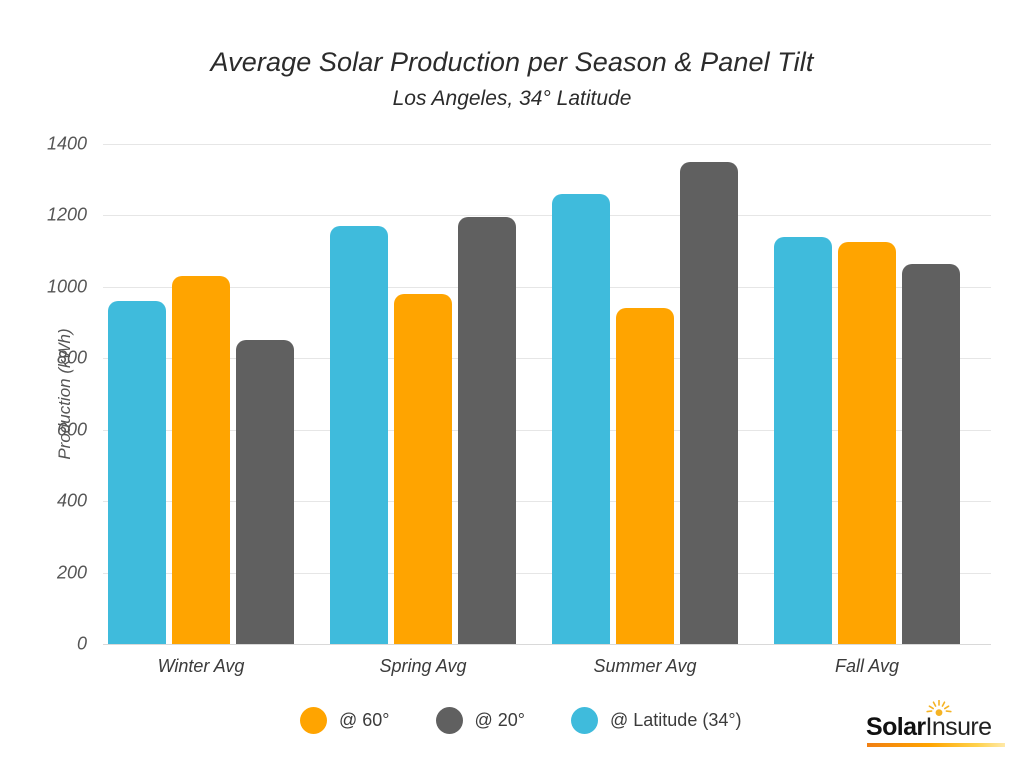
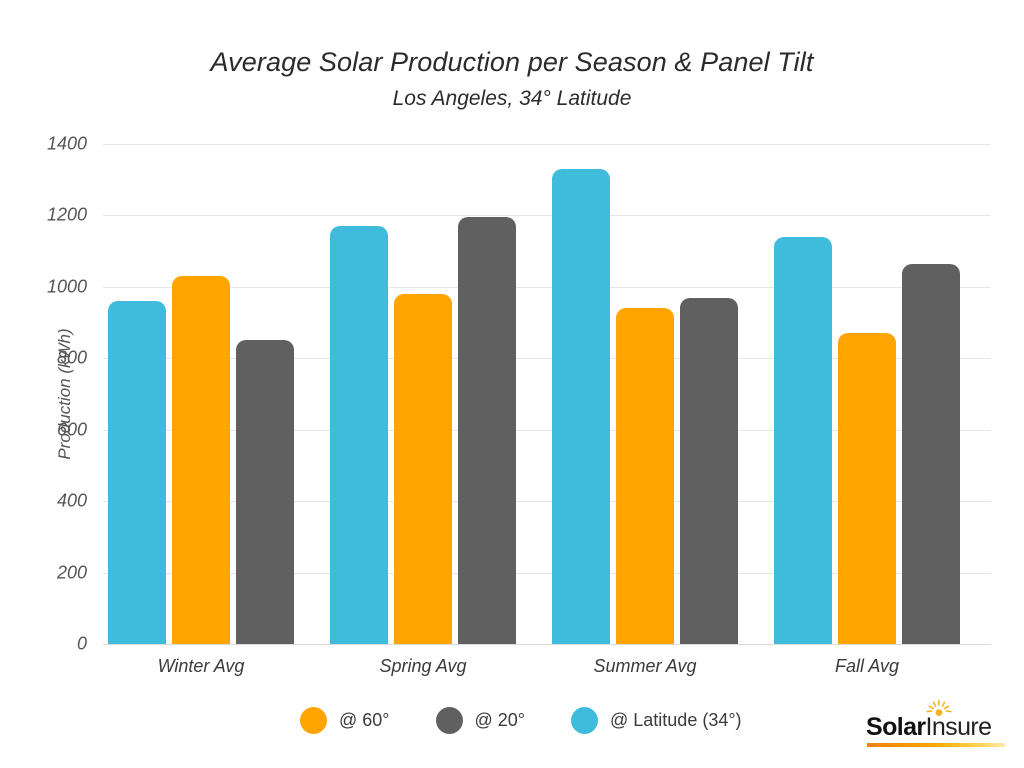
@ Latitude (34°)/Summer Avg: 1260 -> 1330
@ 20°/Summer Avg: 1350 -> 970
@ 60°/Fall Avg: 1120 -> 870
